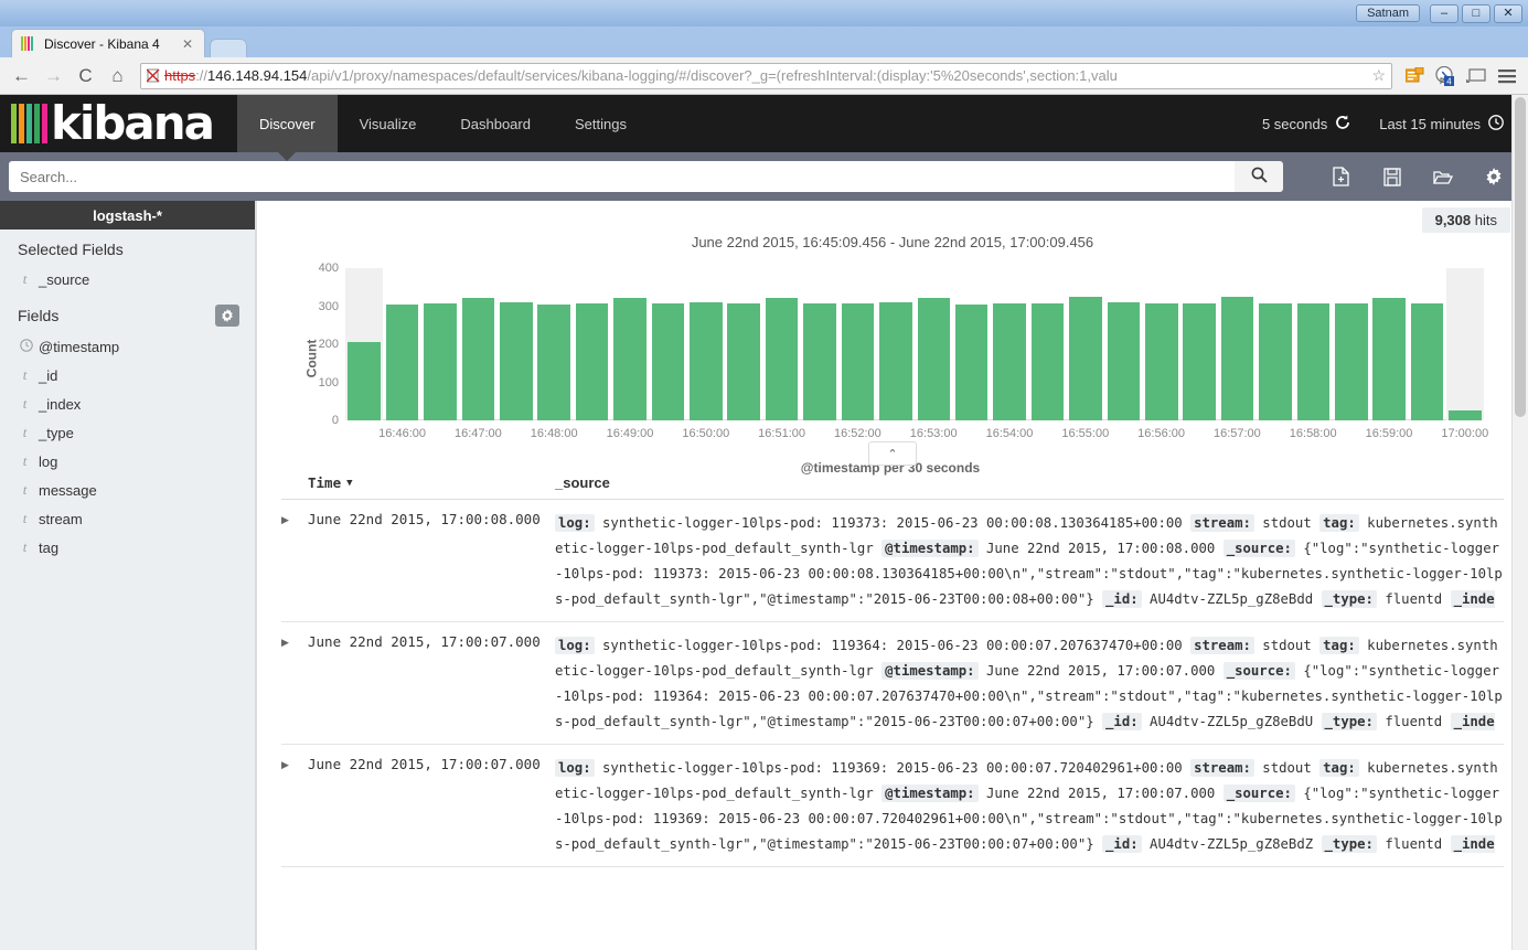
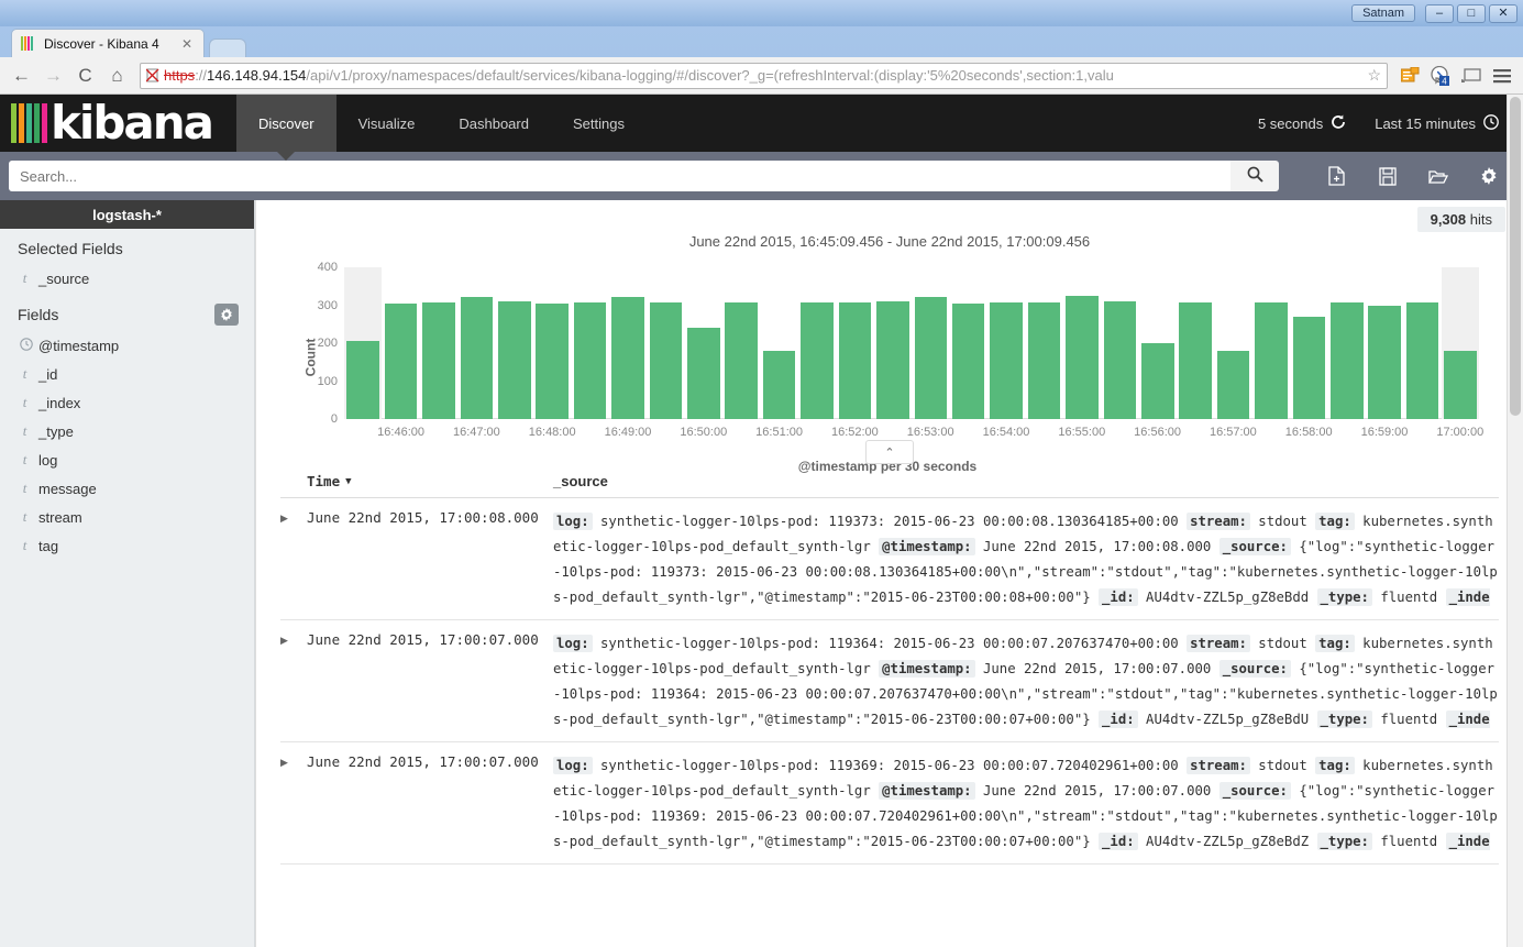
16:50:00: 310 -> 240
16:51:00: 320 -> 180
16:56:00: 310 -> 200
16:57:00: 320 -> 180
16:58:00: 310 -> 270
16:59:00: 320 -> 300
17:00:00: 20 -> 180
